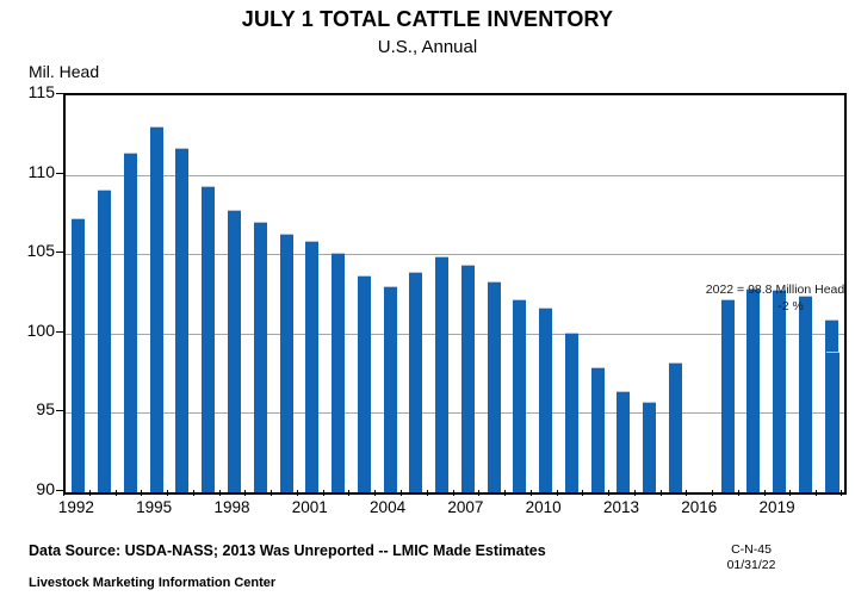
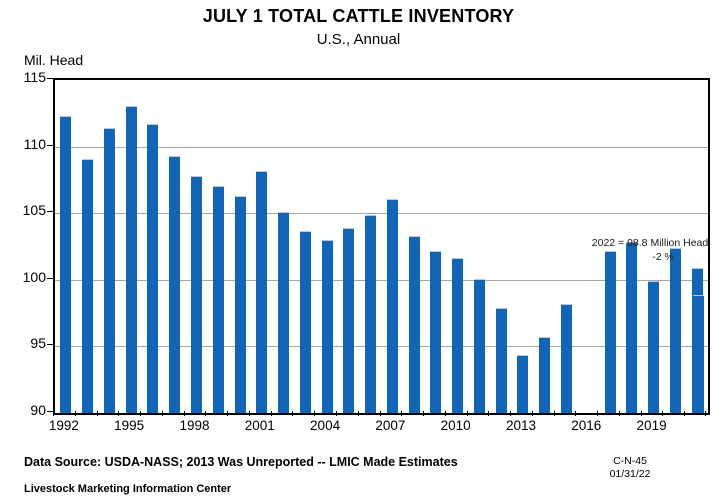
1992: 107.2 -> 112.2
2001: 105.8 -> 108.1
2007: 104.3 -> 106.0
2013: 96.3 -> 94.3
2019: 102.7 -> 99.8
